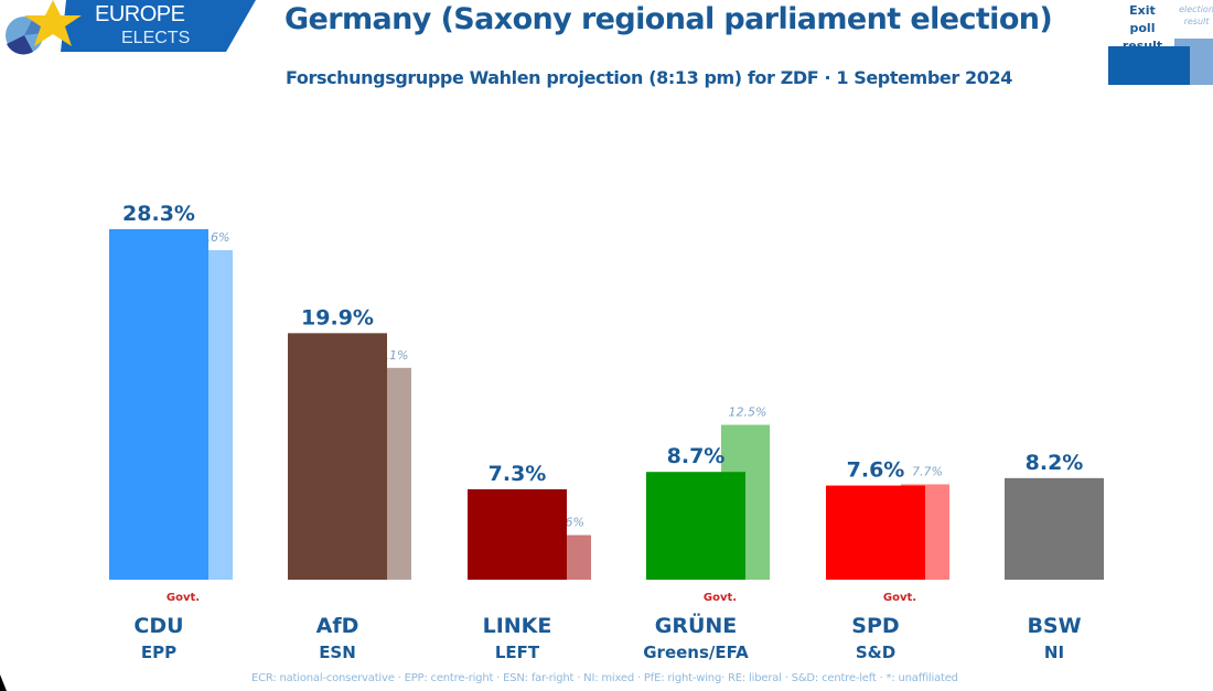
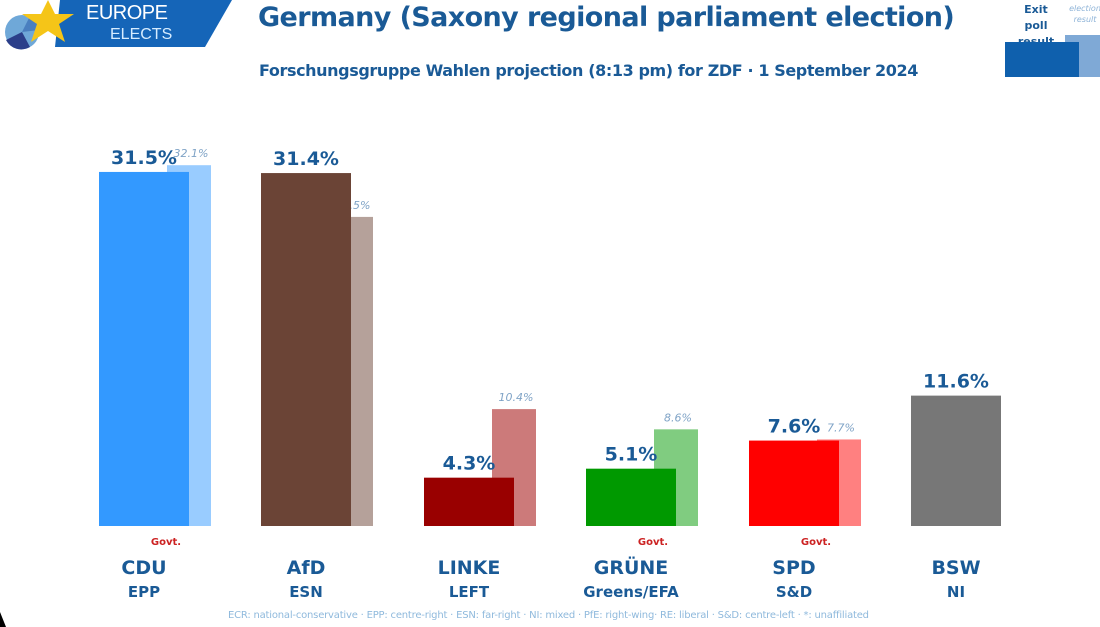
Exit poll result/CDU: 28.3% -> 31.5%
election result/CDU: 26.6% -> 32.1%
Exit poll result/AfD: 19.9% -> 31.4%
election result/AfD: 17.1% -> 27.5%
Exit poll result/LINKE: 7.3% -> 4.3%
election result/LINKE: 3.6% -> 10.4%
Exit poll result/GRÜNE: 8.7% -> 5.1%
election result/GRÜNE: 12.5% -> 8.6%
Exit poll result/BSW: 8.2% -> 11.6%
